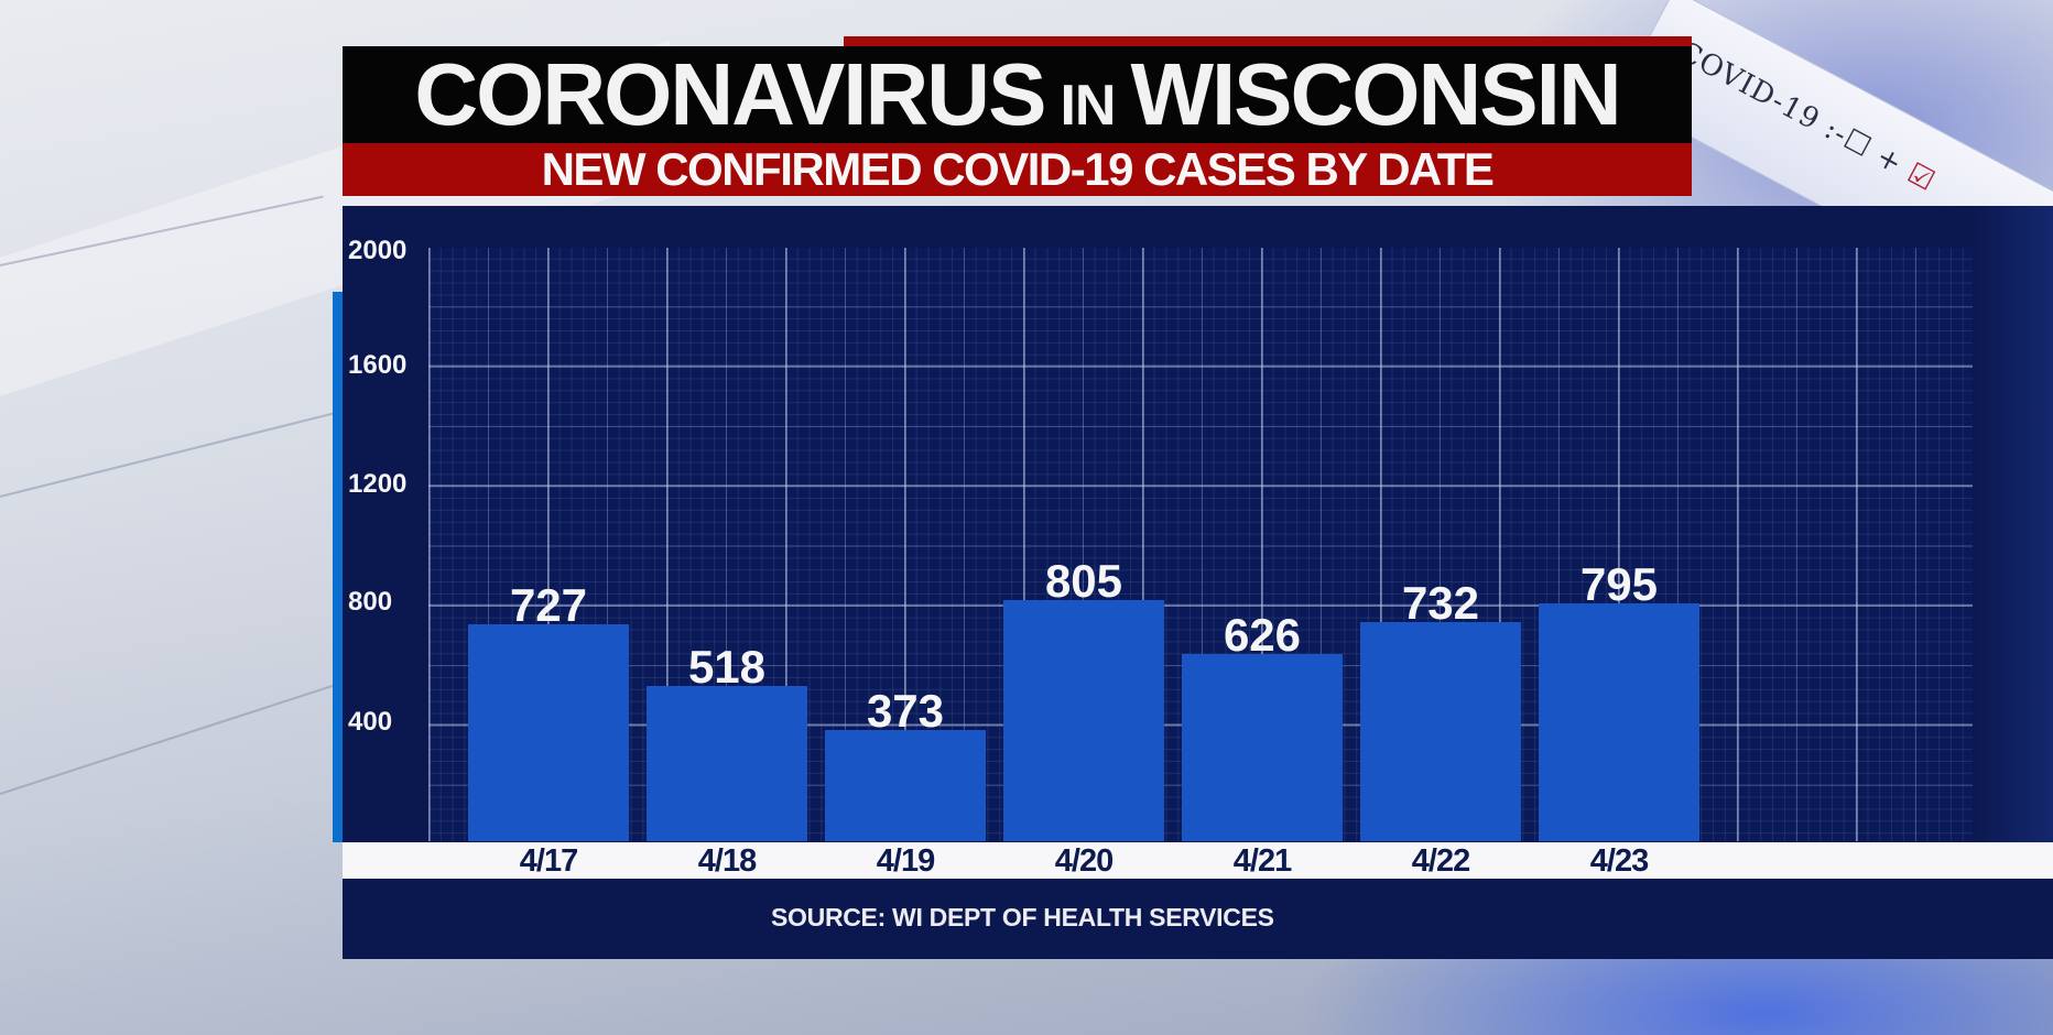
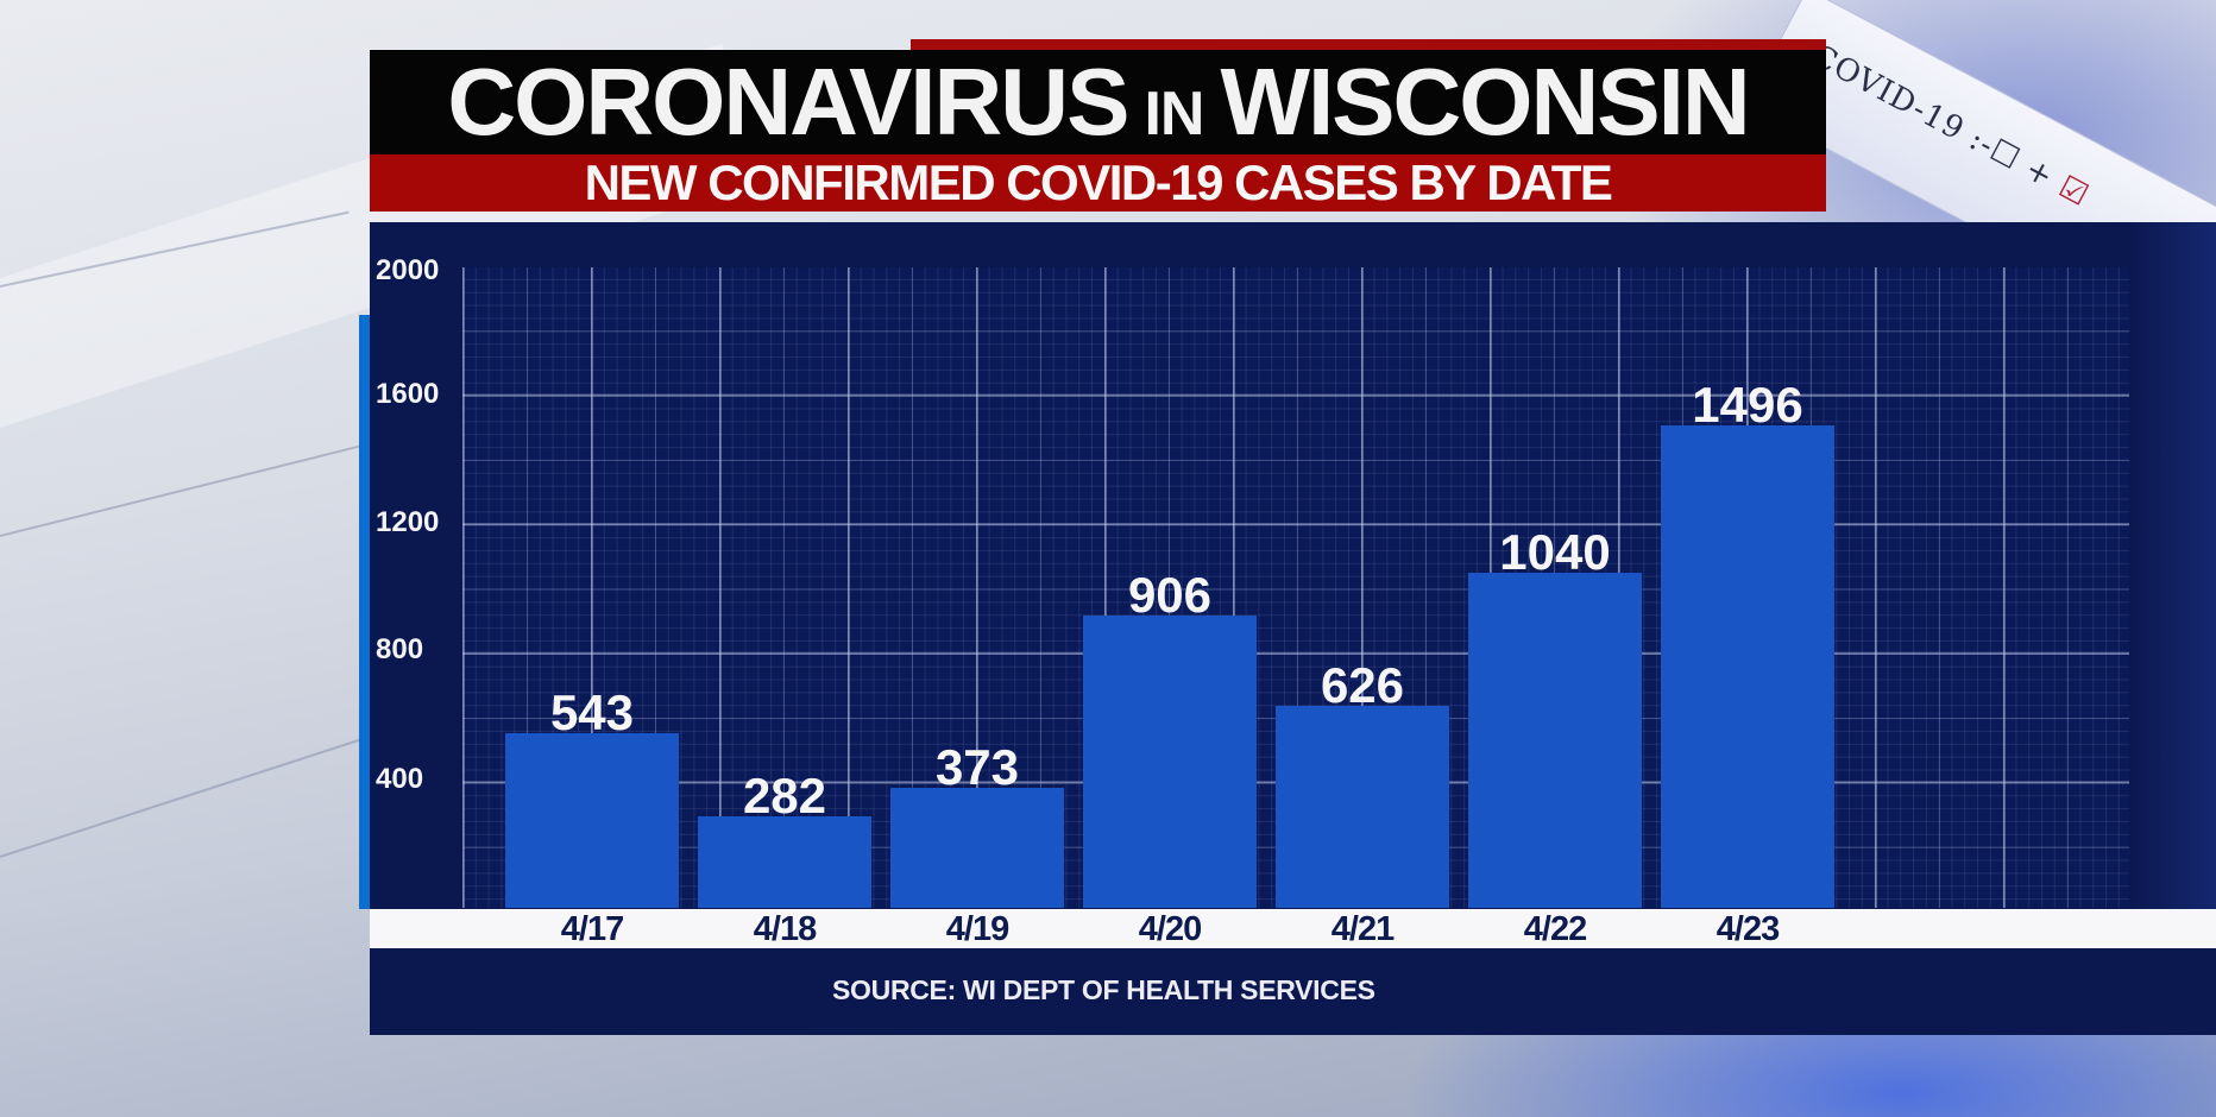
4/17: 727 -> 543
4/18: 518 -> 282
4/20: 805 -> 906
4/22: 732 -> 1040
4/23: 795 -> 1496
